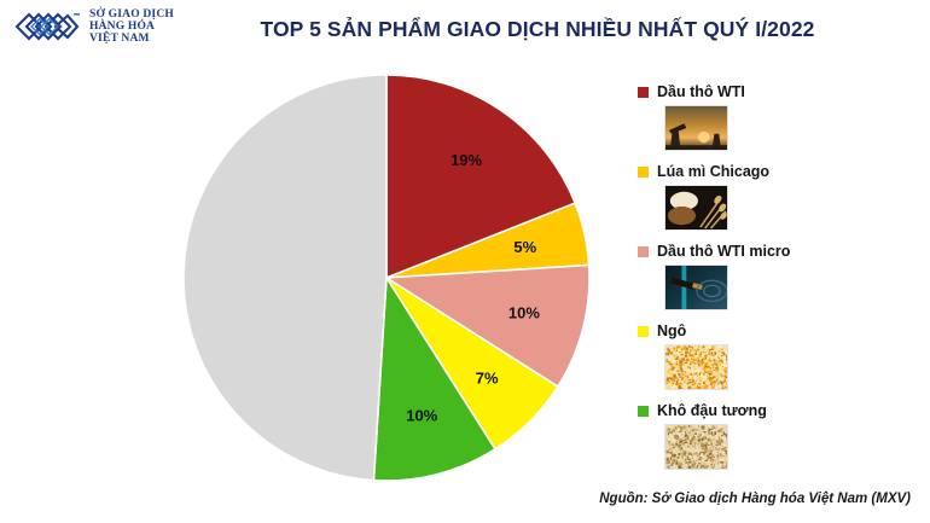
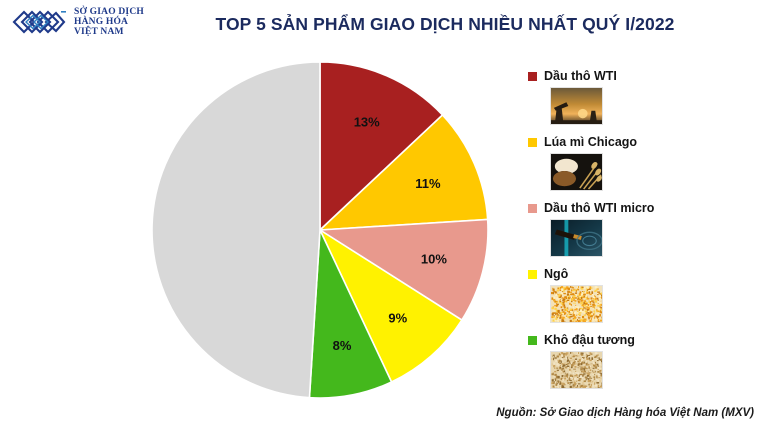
Dầu thô WTI: 19% -> 13%
Lúa mì Chicago: 5% -> 11%
Ngô: 7% -> 9%
Khô đậu tương: 10% -> 8%
